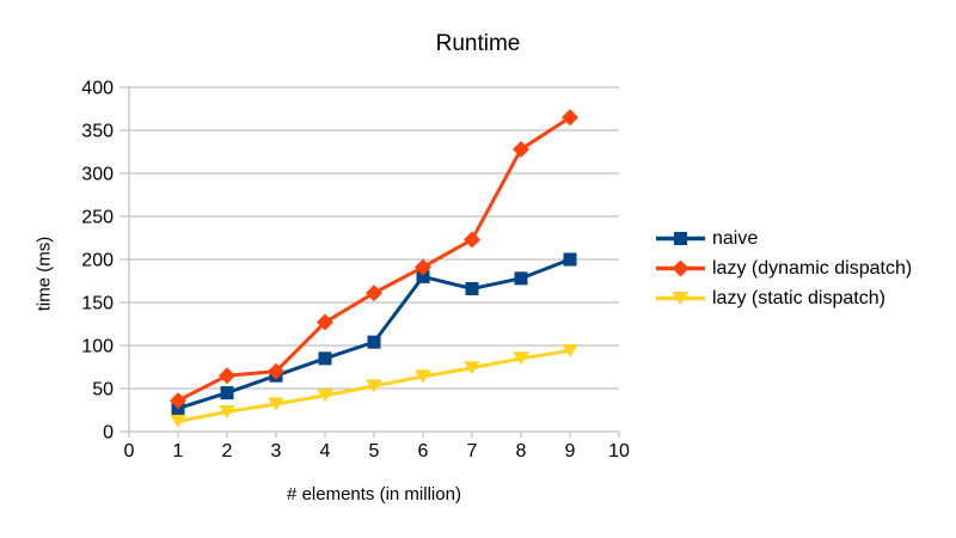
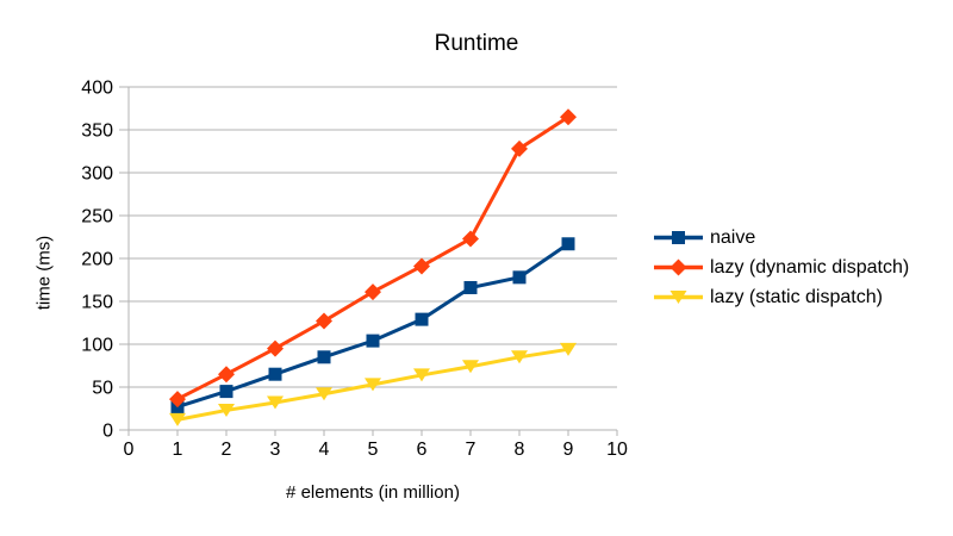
lazy (dynamic dispatch)/3: 70 -> 100
naive/6: 180 -> 130
naive/9: 200 -> 220
